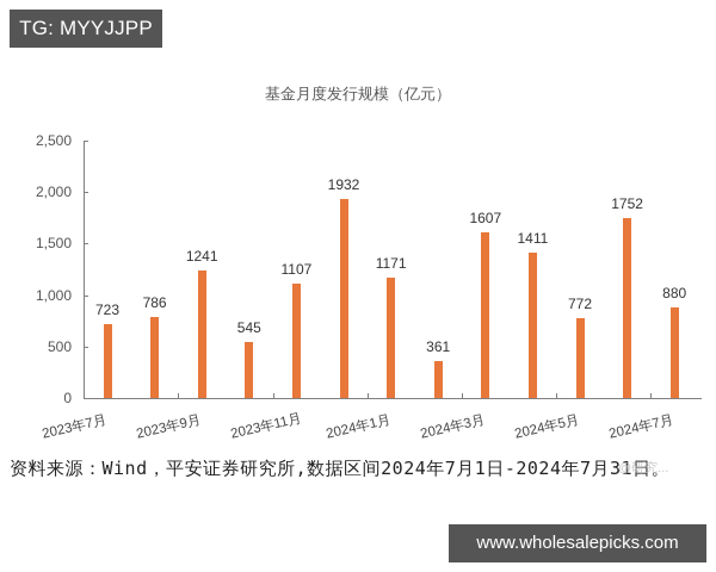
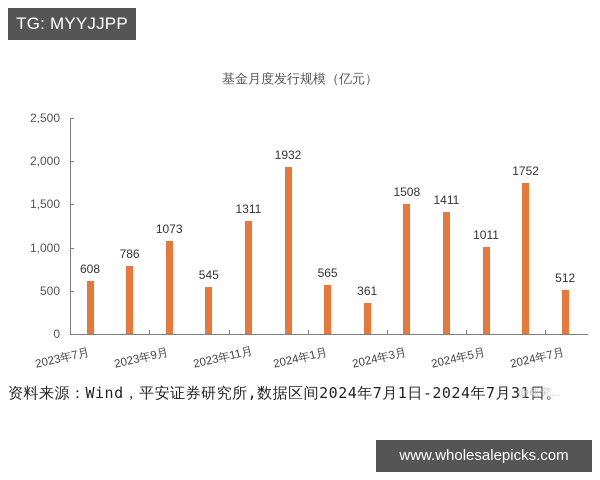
2023年7月: 723 -> 608
2023年9月: 1241 -> 1073
2023年11月: 1107 -> 1311
2024年1月: 1171 -> 565
2024年3月: 1607 -> 1508
2024年5月: 772 -> 1011
2024年7月: 880 -> 512
